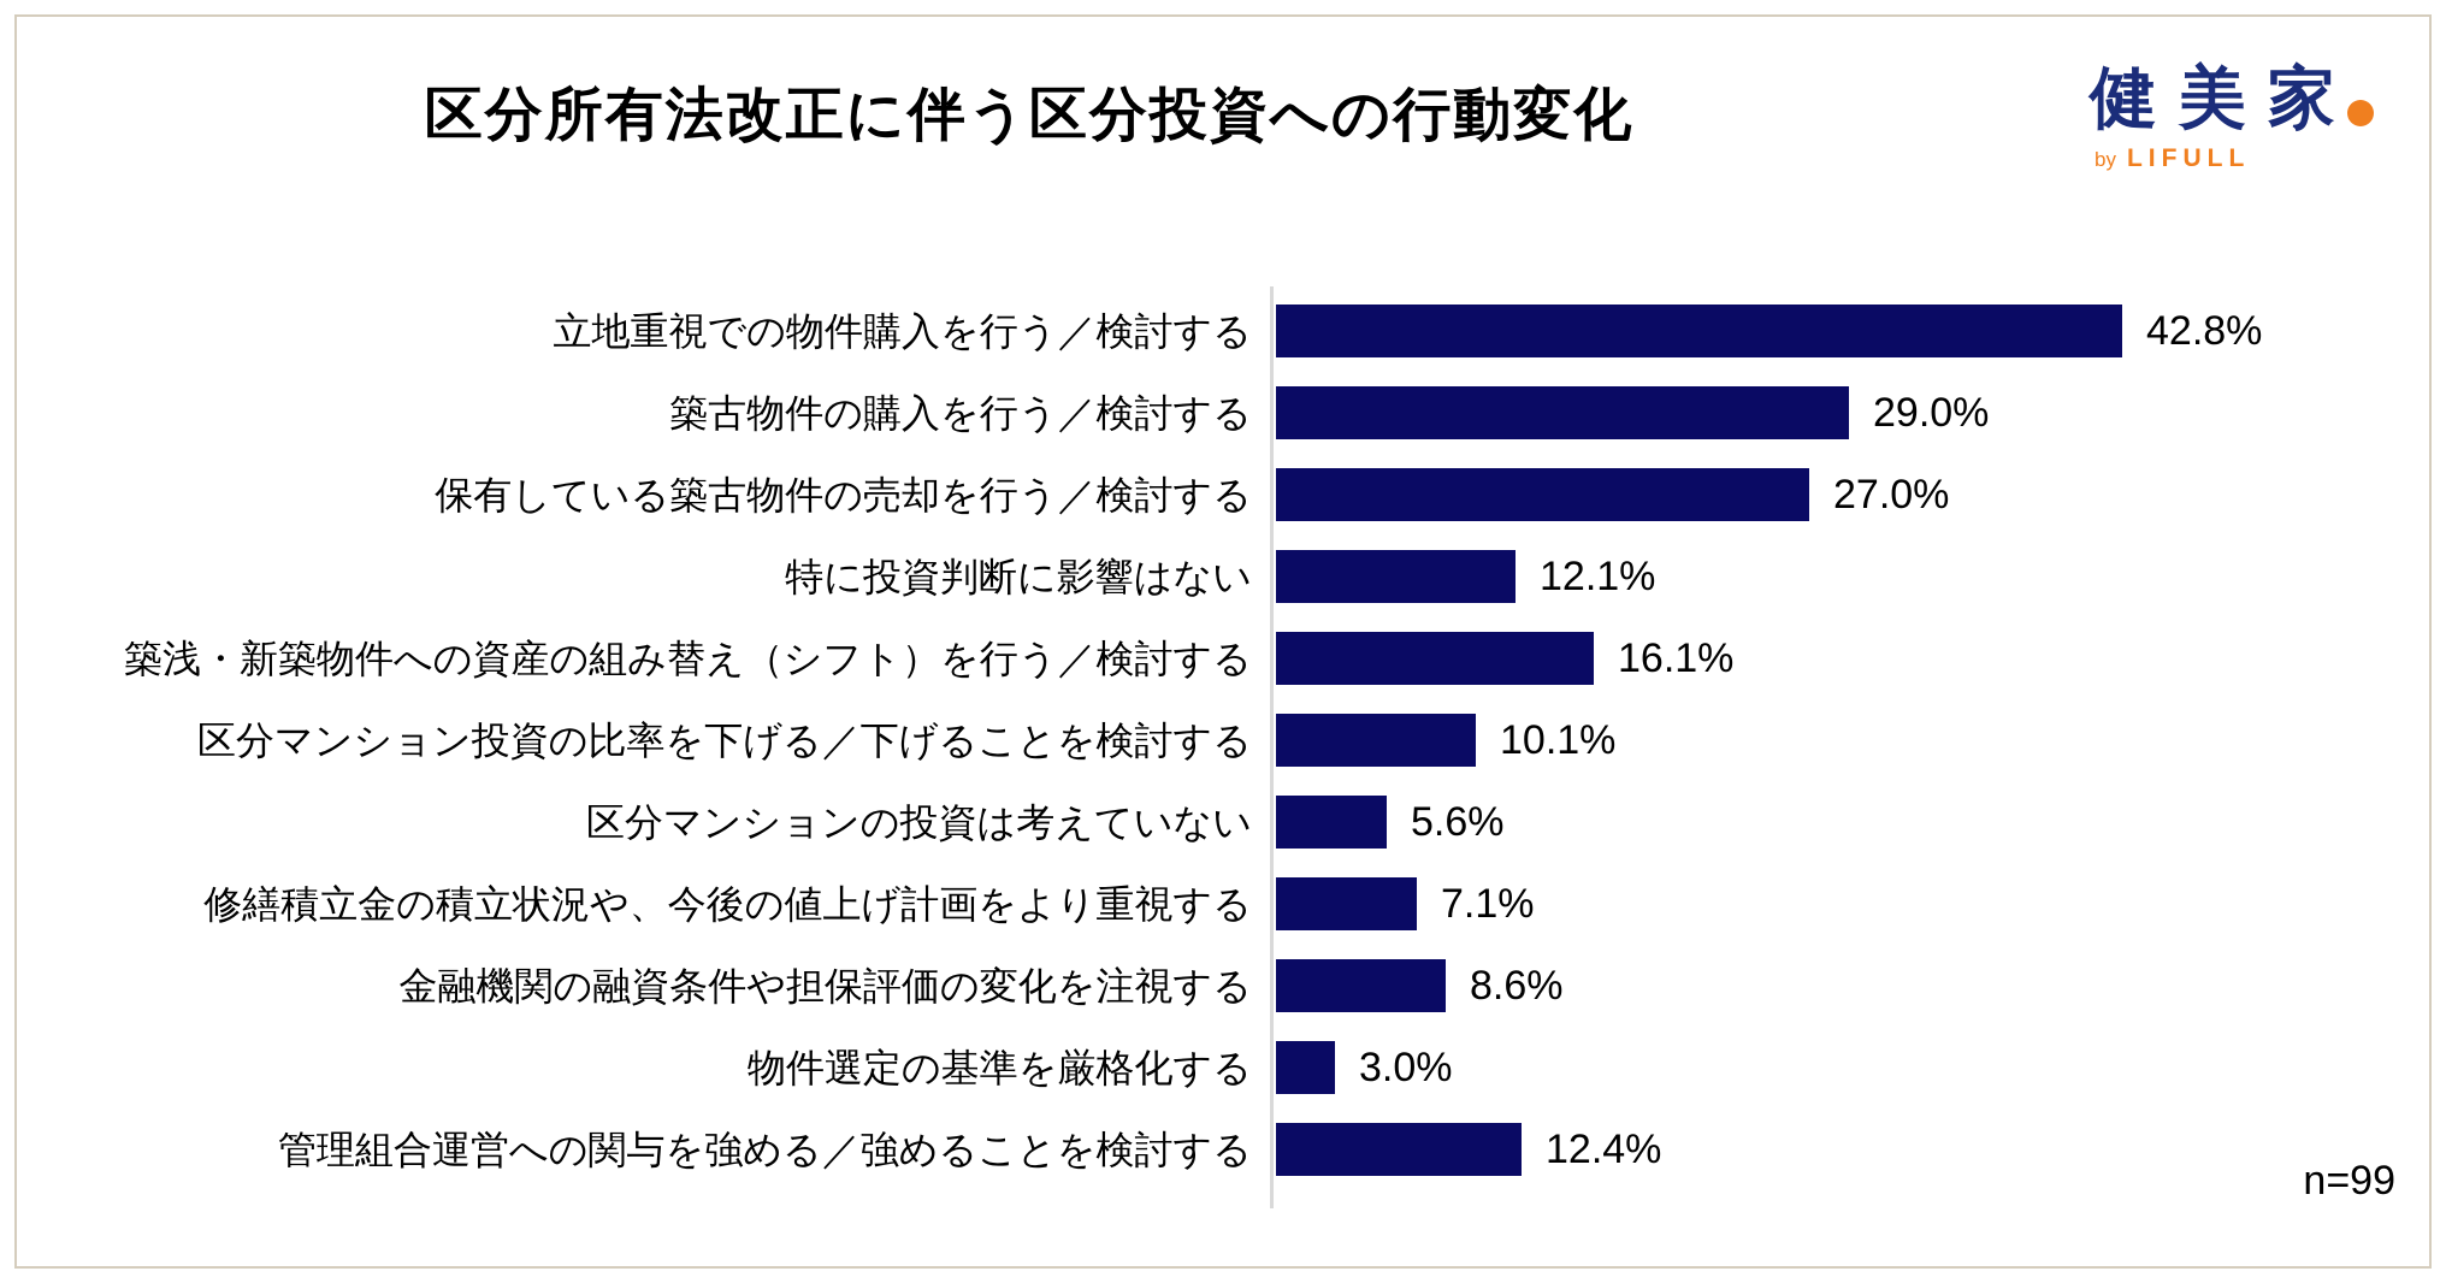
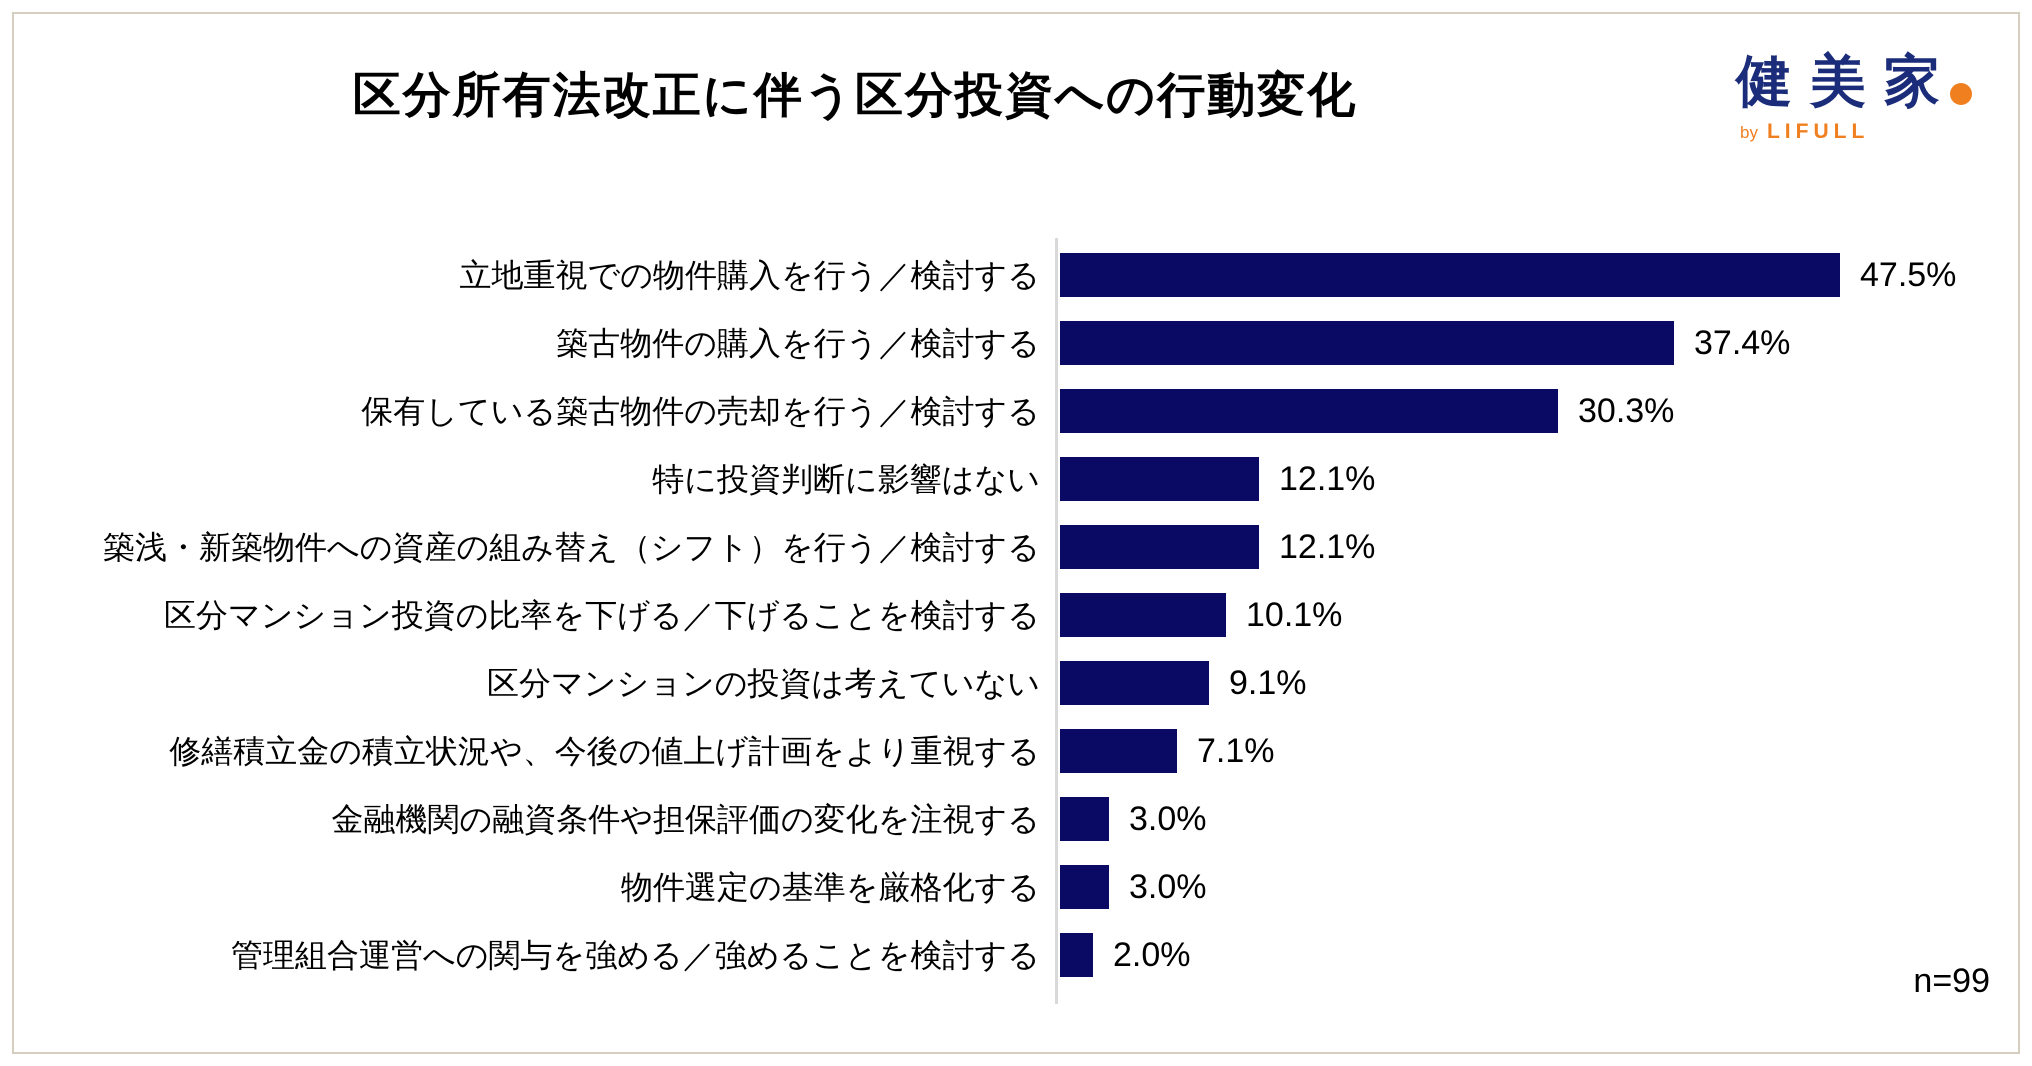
立地重視での物件購入を行う／検討する: 42.8% -> 47.5%
築古物件の購入を行う／検討する: 29.0% -> 37.4%
保有している築古物件の売却を行う／検討する: 27.0% -> 30.3%
築浅・新築物件への資産の組み替え（シフト）を行う／検討する: 16.1% -> 12.1%
区分マンションの投資は考えていない: 5.6% -> 9.1%
金融機関の融資条件や担保評価の変化を注視する: 8.6% -> 3.0%
管理組合運営への関与を強める／強めることを検討する: 12.4% -> 2.0%
